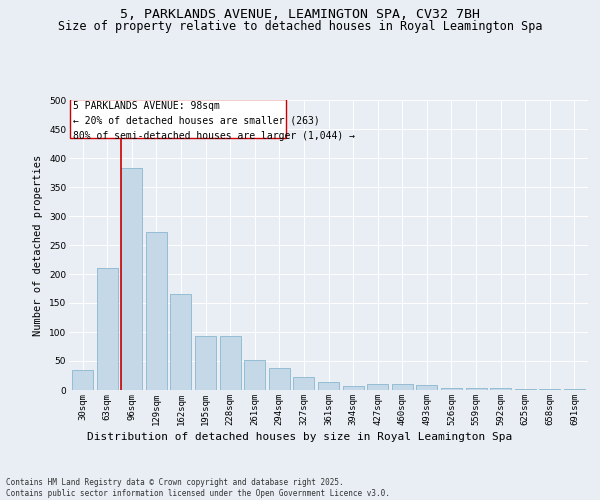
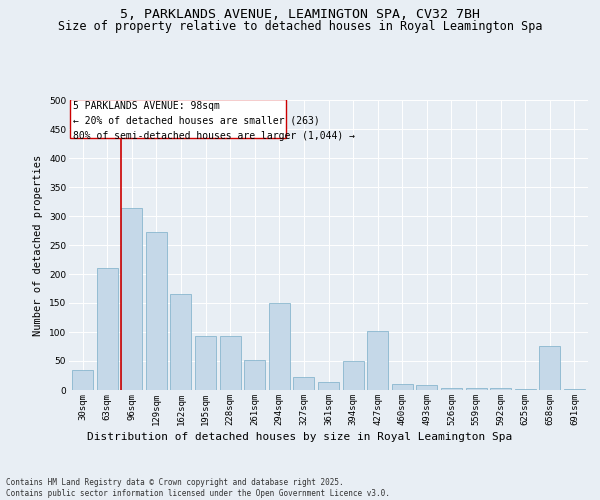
96sqm: 383 -> 314
294sqm: 38 -> 150
394sqm: 7 -> 50
427sqm: 10 -> 102
658sqm: 1 -> 76
